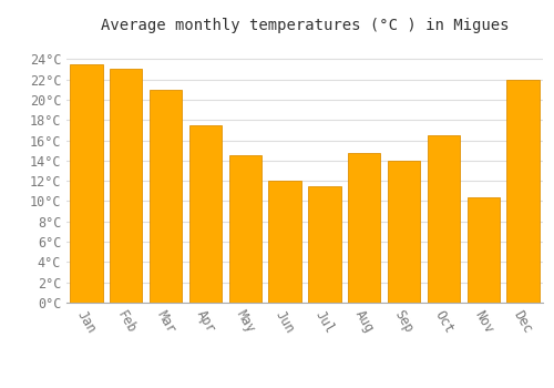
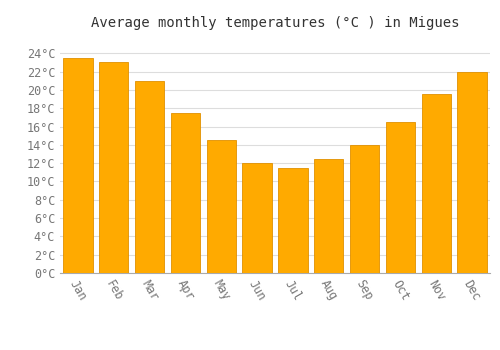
Aug: 14.8°C -> 12.5°C
Nov: 10.4°C -> 19.5°C
